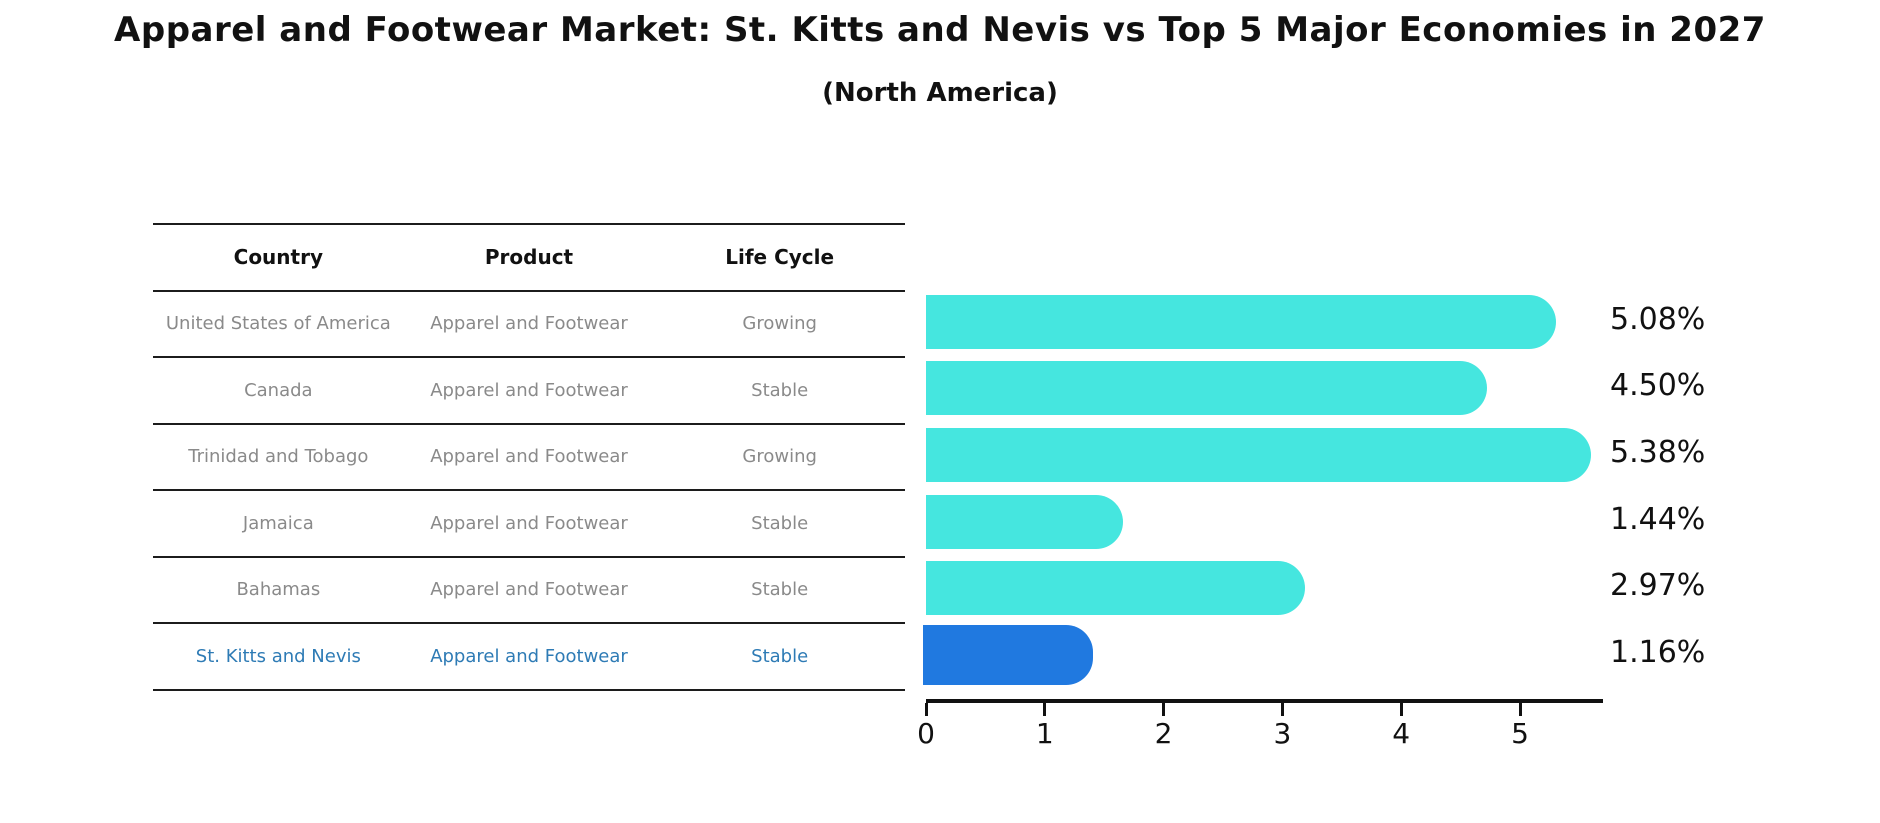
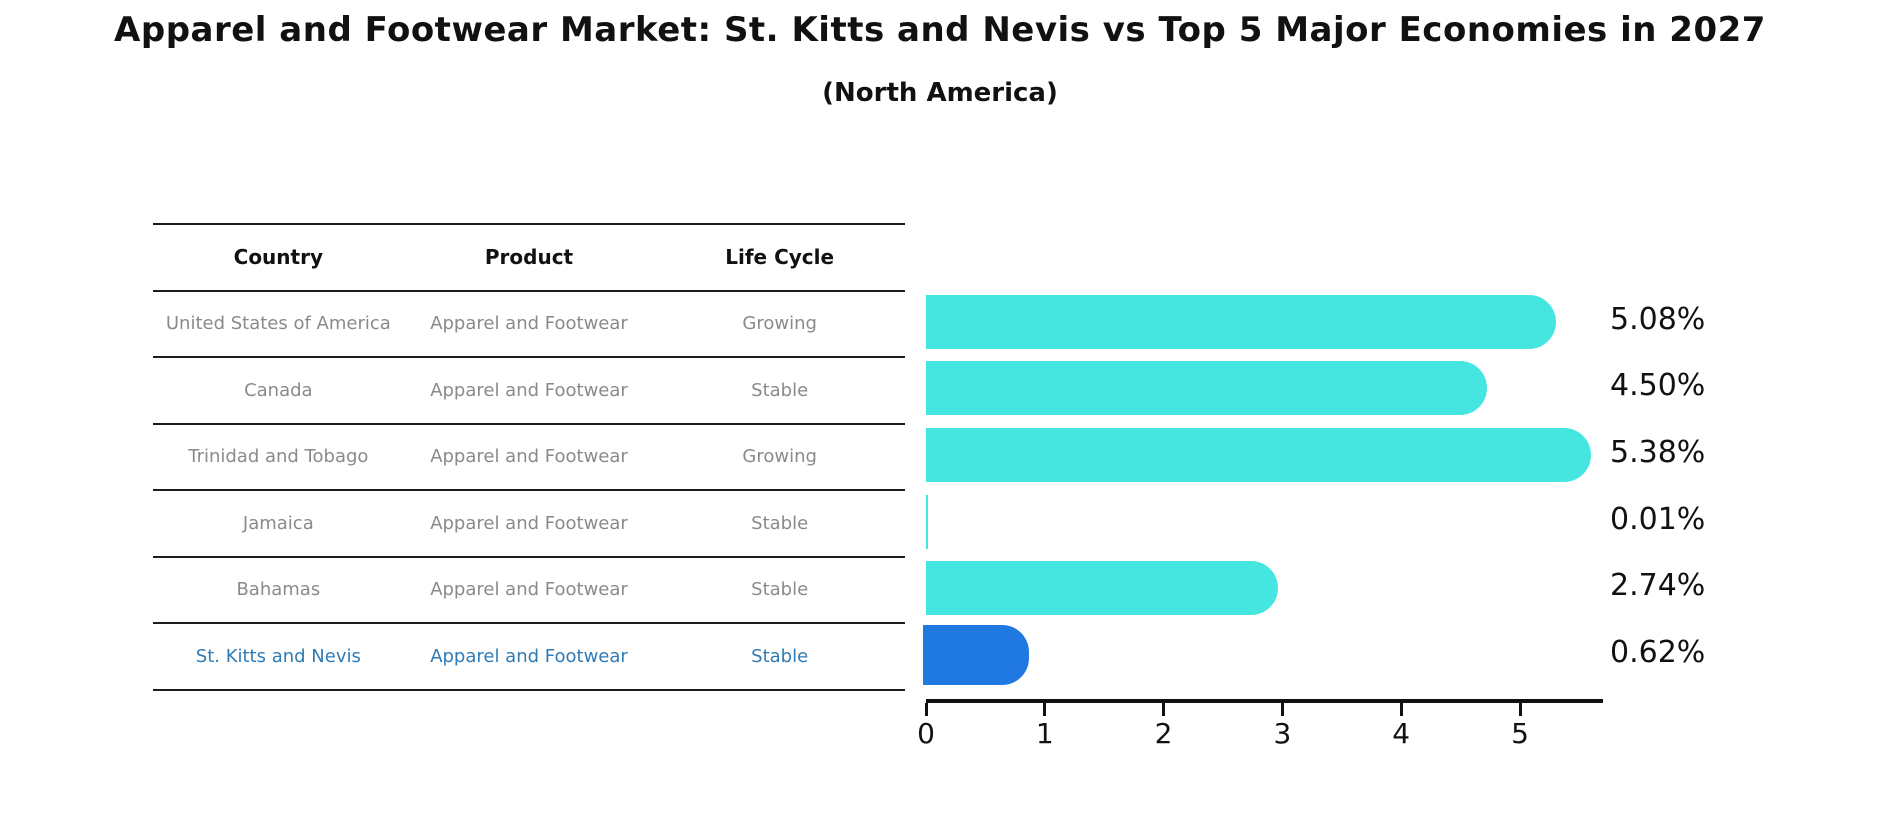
Jamaica: 1.44% -> 0.01%
Bahamas: 2.97% -> 2.74%
St. Kitts and Nevis: 1.16% -> 0.62%
